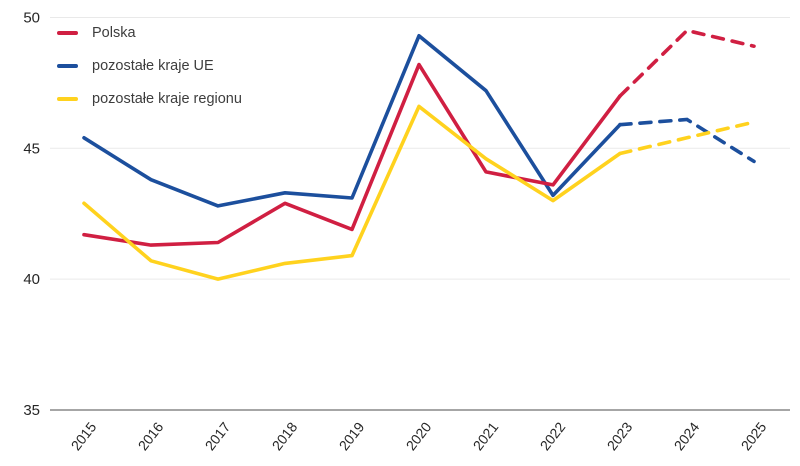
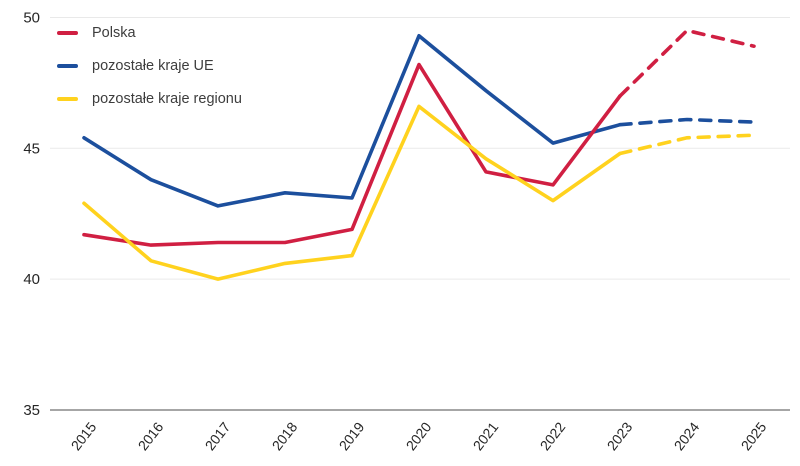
Polska/2018: 42.9 -> 41.4
pozostałe kraje UE/2022: 43.2 -> 45.2
pozostałe kraje UE/2025: 44.5 -> 46.0
pozostałe kraje regionu/2025: 46.0 -> 45.5
